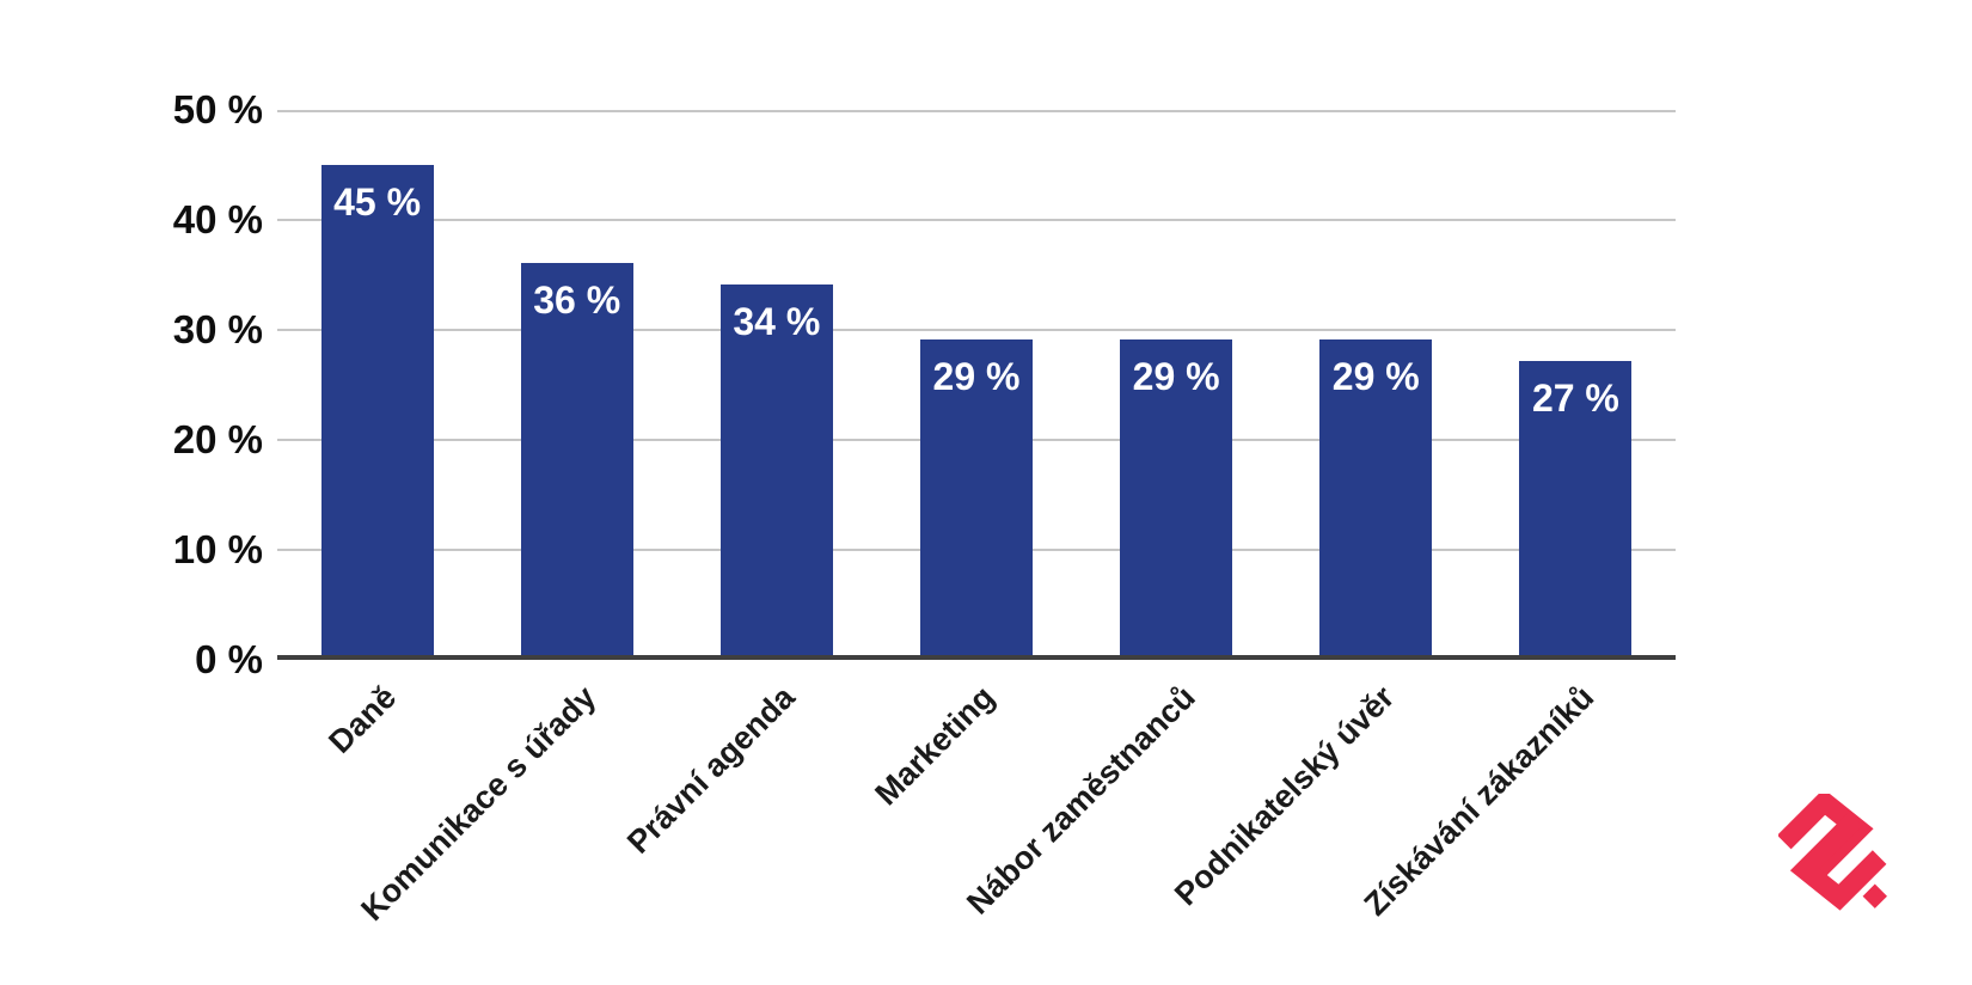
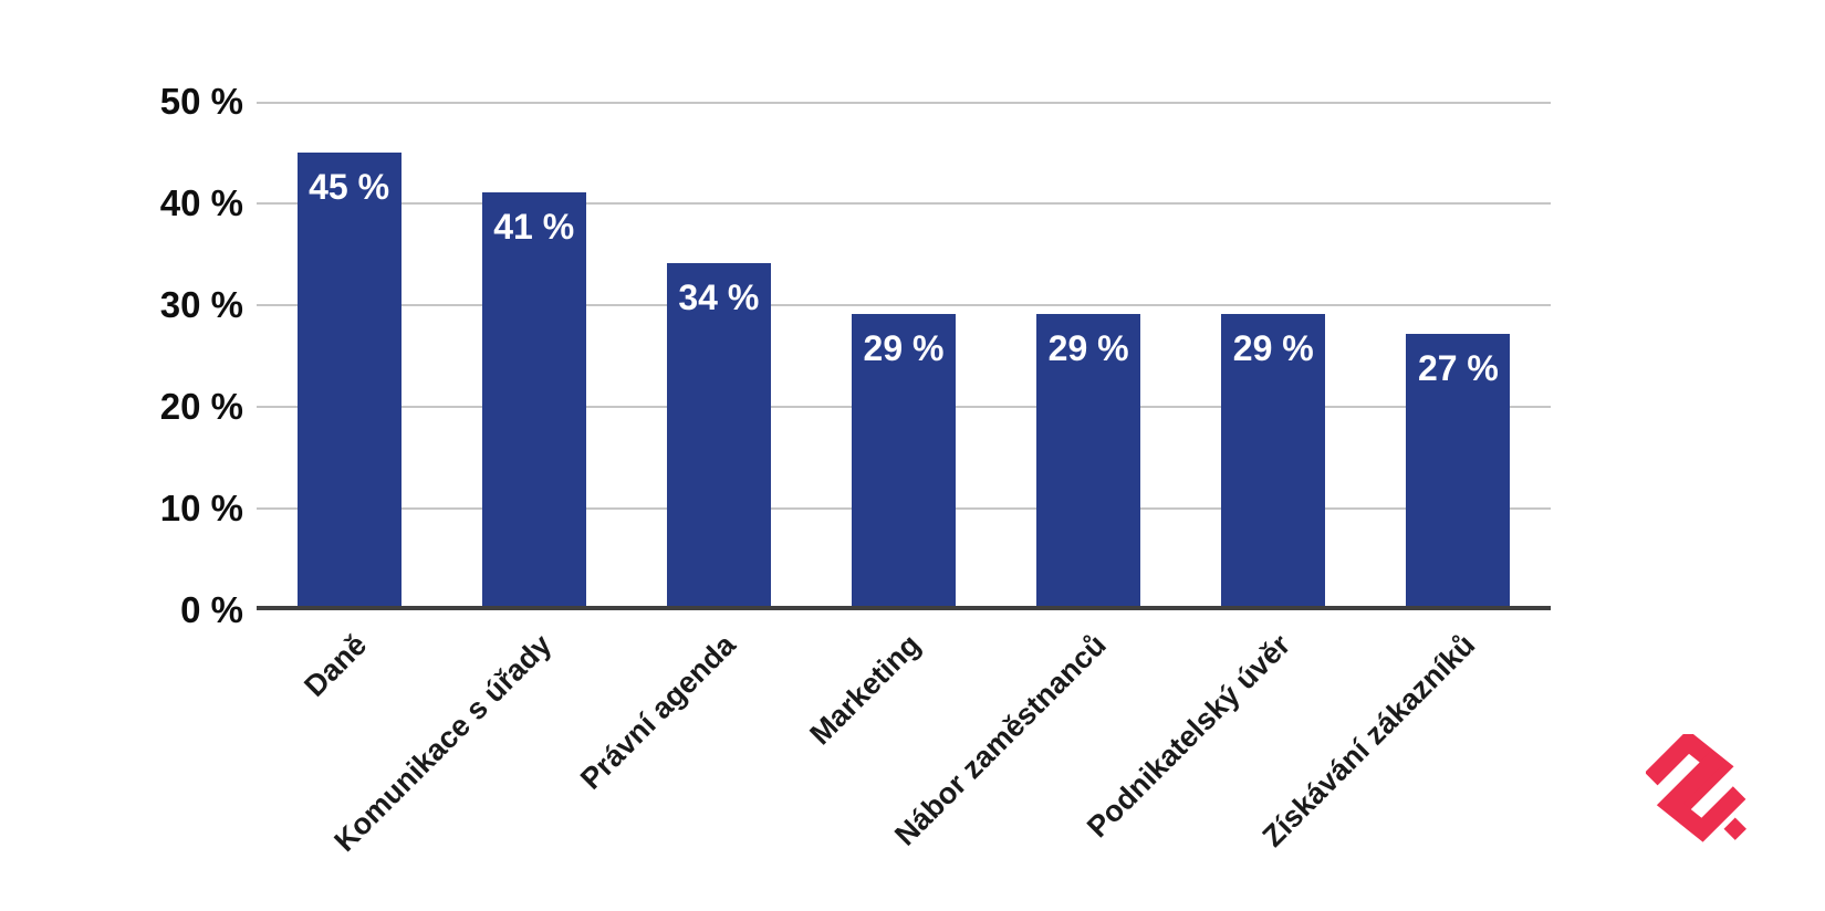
Komunikace s úřady: 36 -> 41
